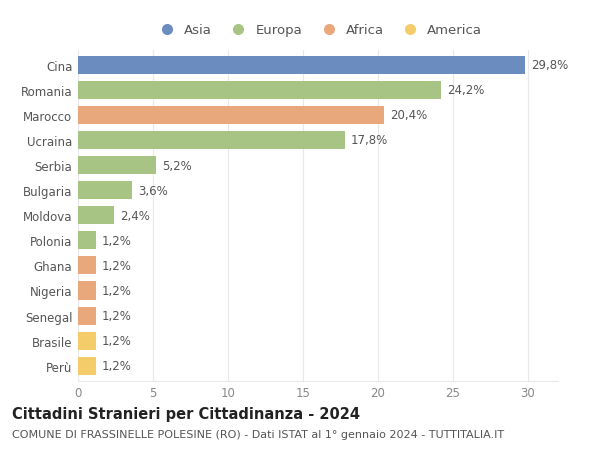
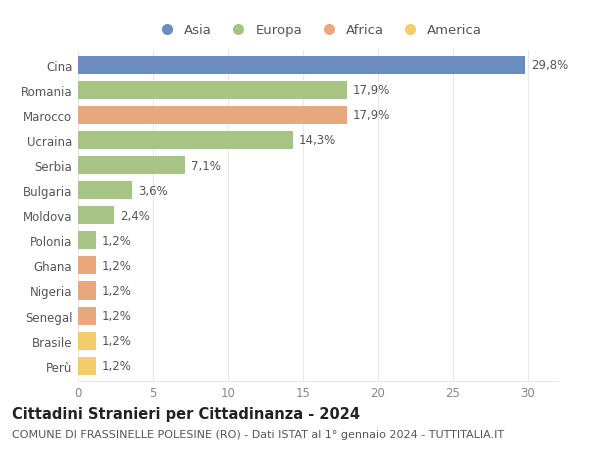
Romania: 24,2% -> 17,9%
Marocco: 20,4% -> 17,9%
Ucraina: 17,8% -> 14,3%
Serbia: 5,2% -> 7,1%
